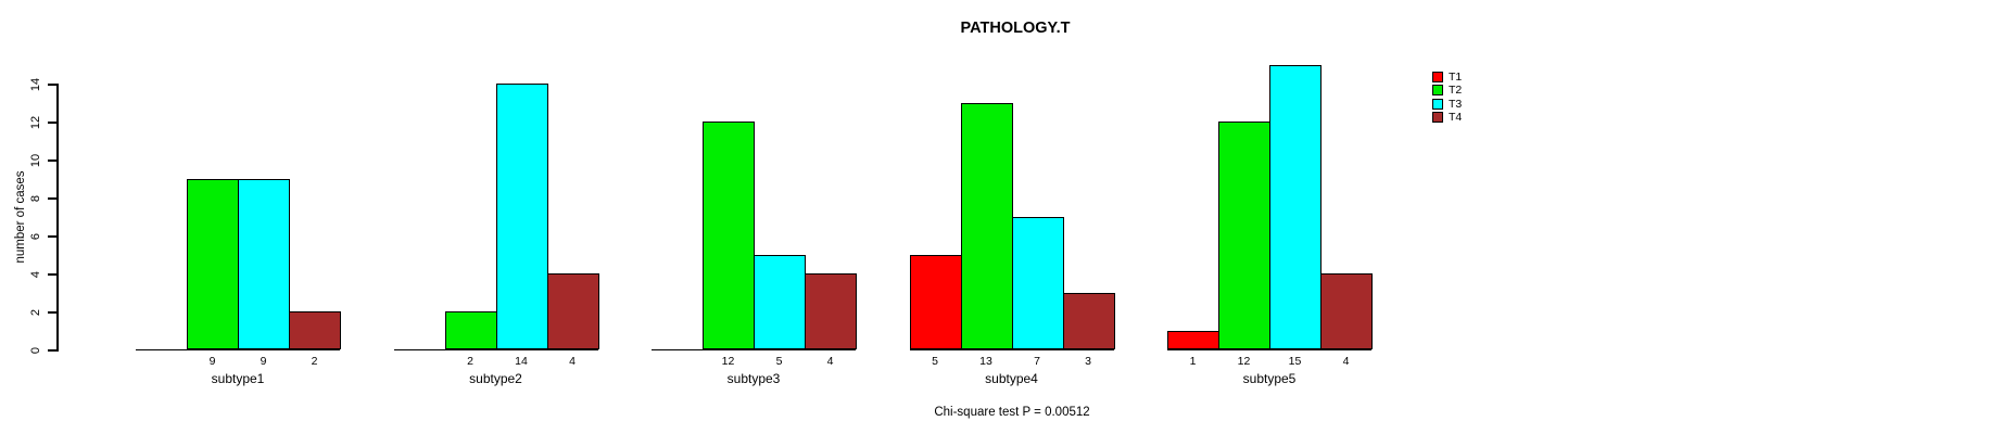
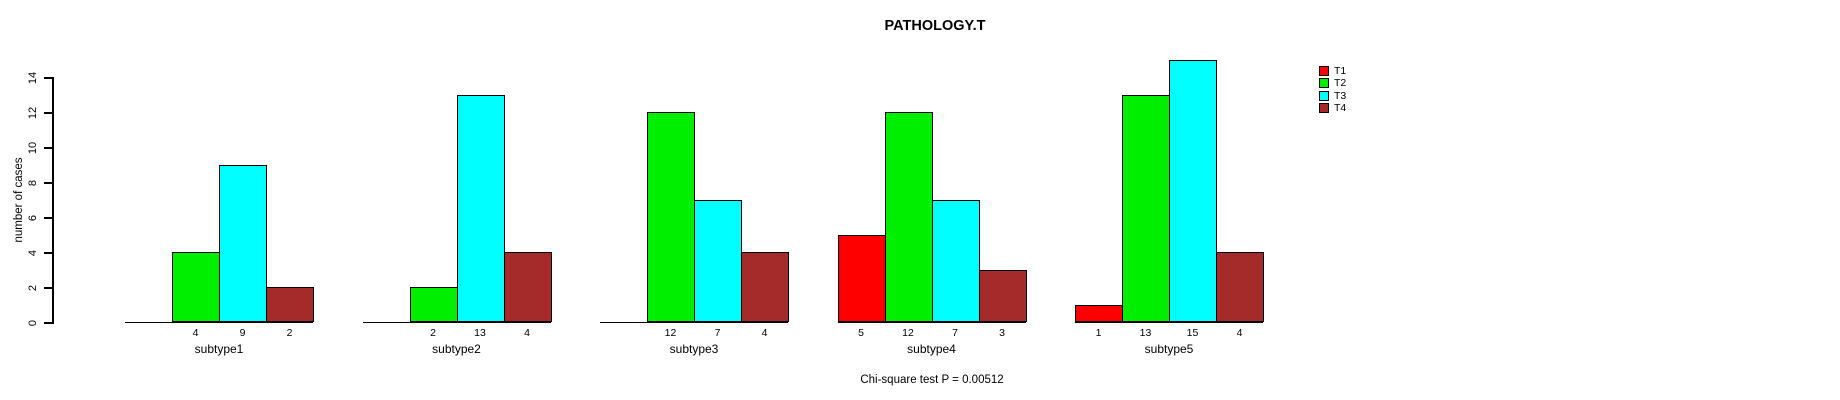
T2/subtype1: 9 -> 4
T3/subtype2: 14 -> 13
T3/subtype3: 5 -> 7
T2/subtype4: 13 -> 12
T2/subtype5: 12 -> 13
